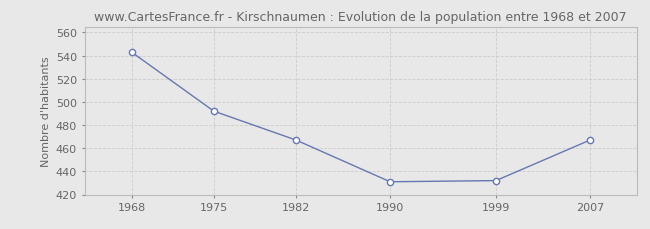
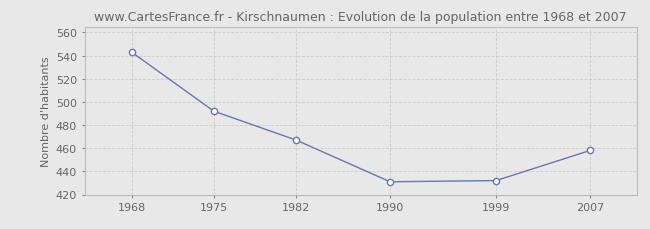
2007: 467 -> 458
